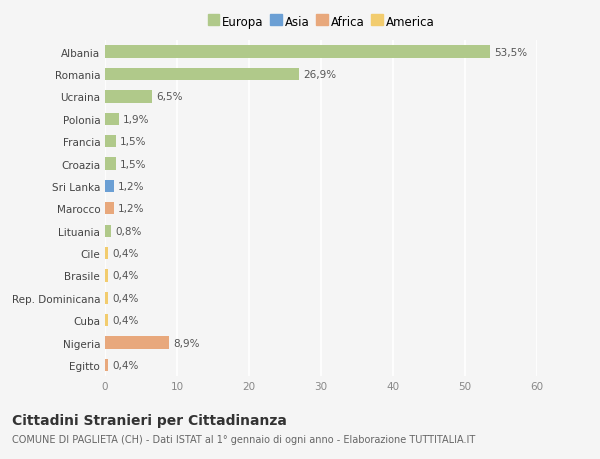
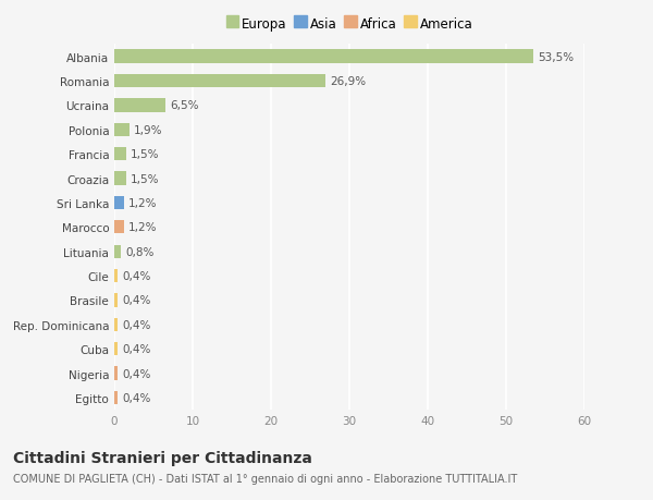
Nigeria: 8,9% -> 0,4%
